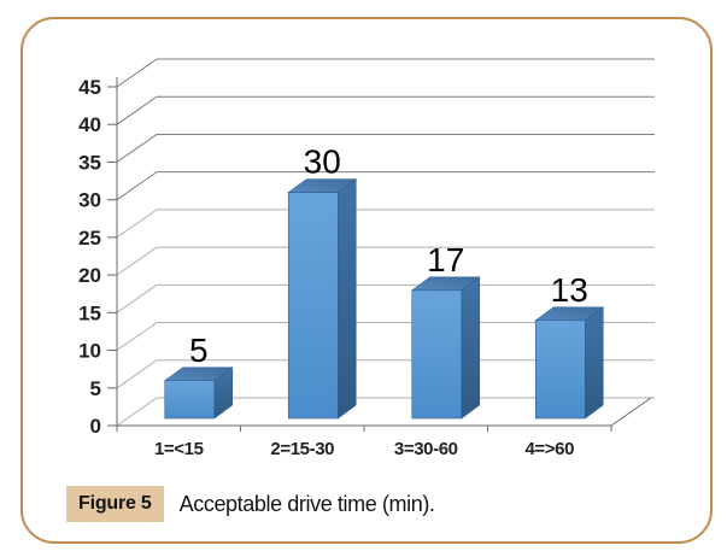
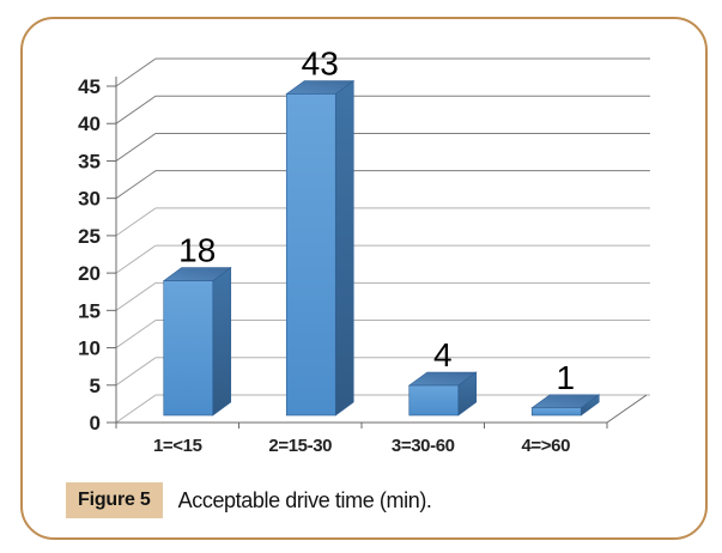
1=<15: 5 -> 18
2=15-30: 30 -> 43
3=30-60: 17 -> 4
4=>60: 13 -> 1
